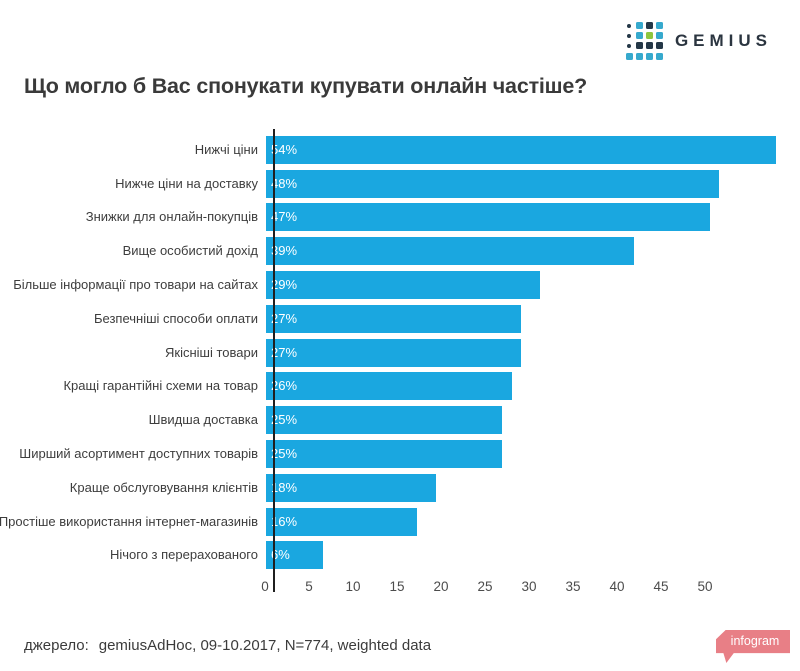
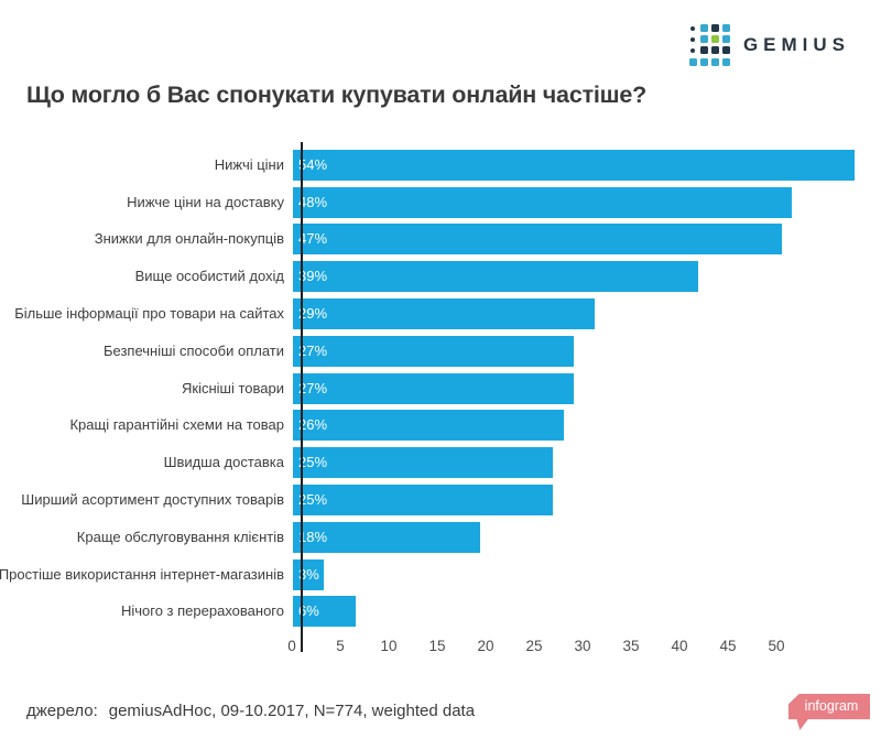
Простіше використання інтернет-магазинів: 16% -> 3%
